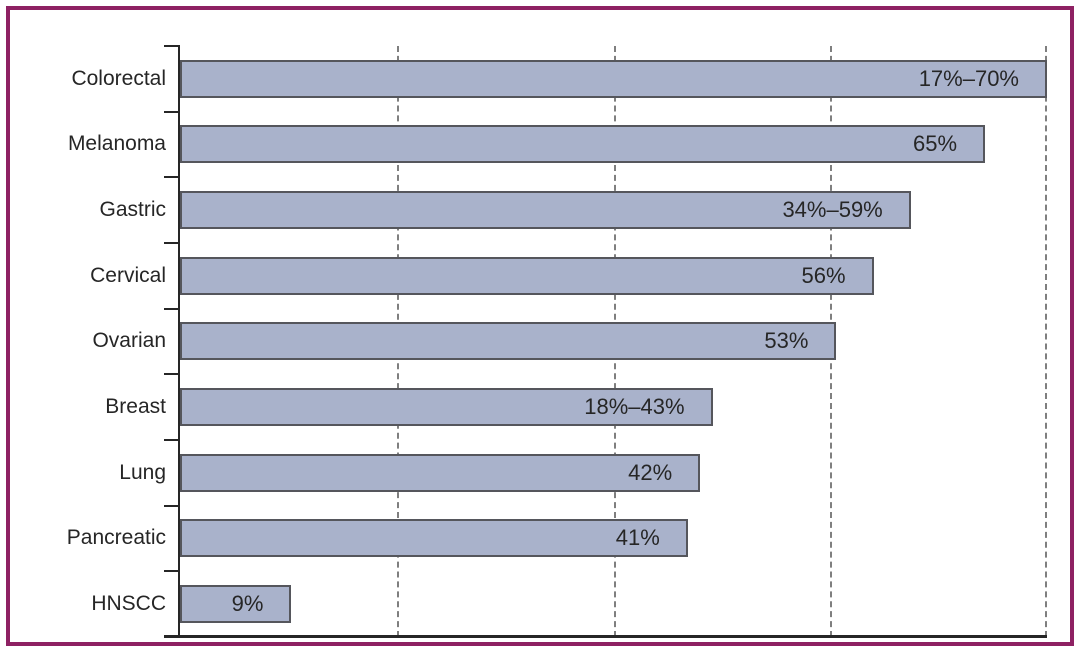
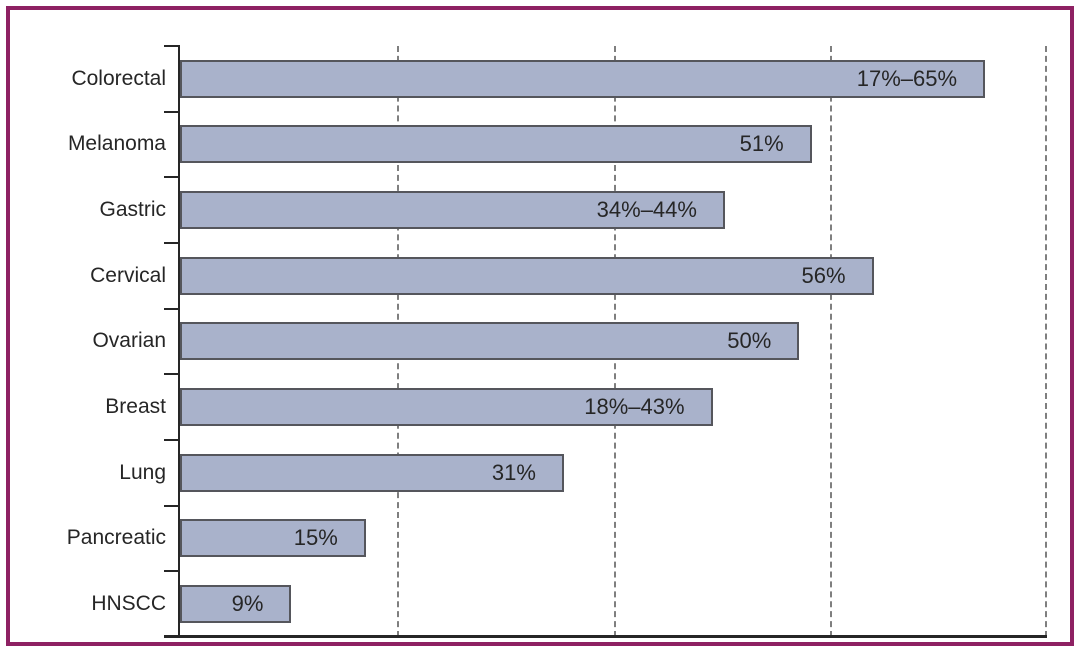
Colorectal: 70 -> 65
Melanoma: 65% -> 51%
Gastric: 59 -> 44
Ovarian: 53% -> 50%
Lung: 42% -> 31%
Pancreatic: 41% -> 15%
